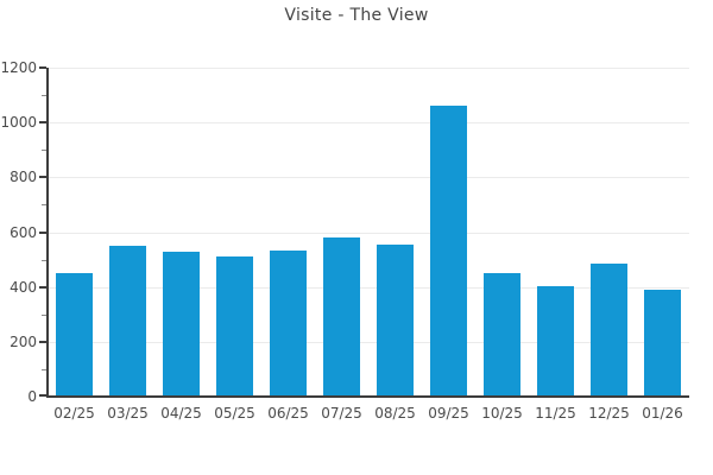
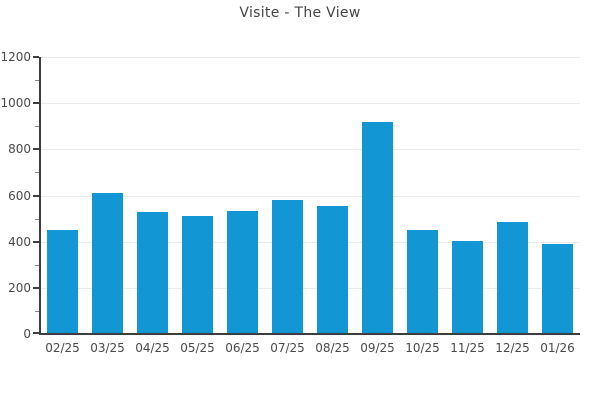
03/25: 550 -> 610
09/25: 1060 -> 920
